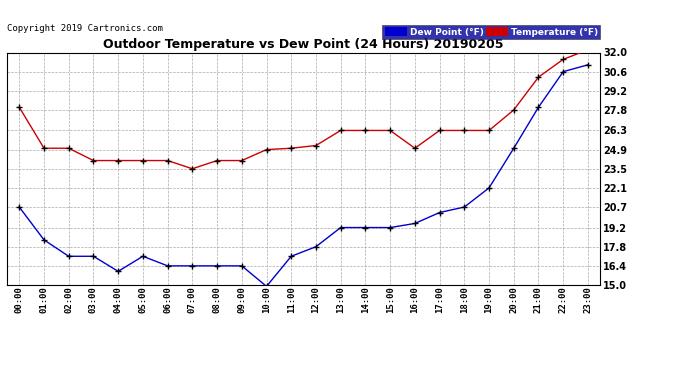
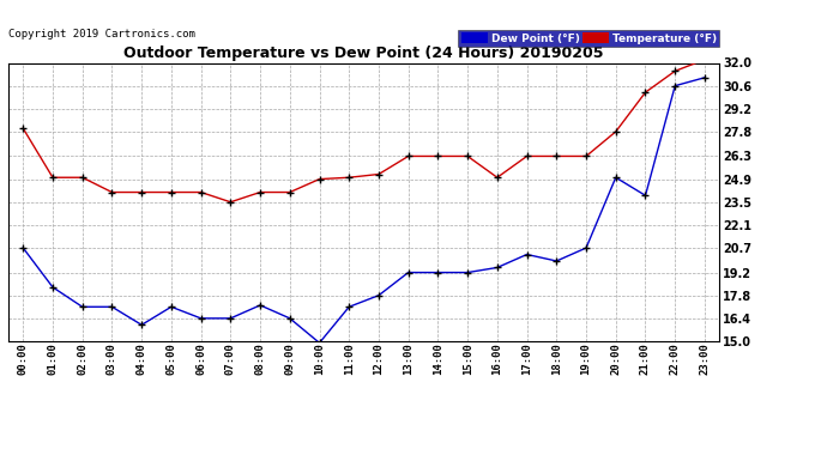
Dew Point (°F)/08:00: 16.4 -> 17.2
Dew Point (°F)/18:00: 20.7 -> 19.9
Dew Point (°F)/19:00: 22.1 -> 20.7
Dew Point (°F)/21:00: 28.0 -> 23.9
